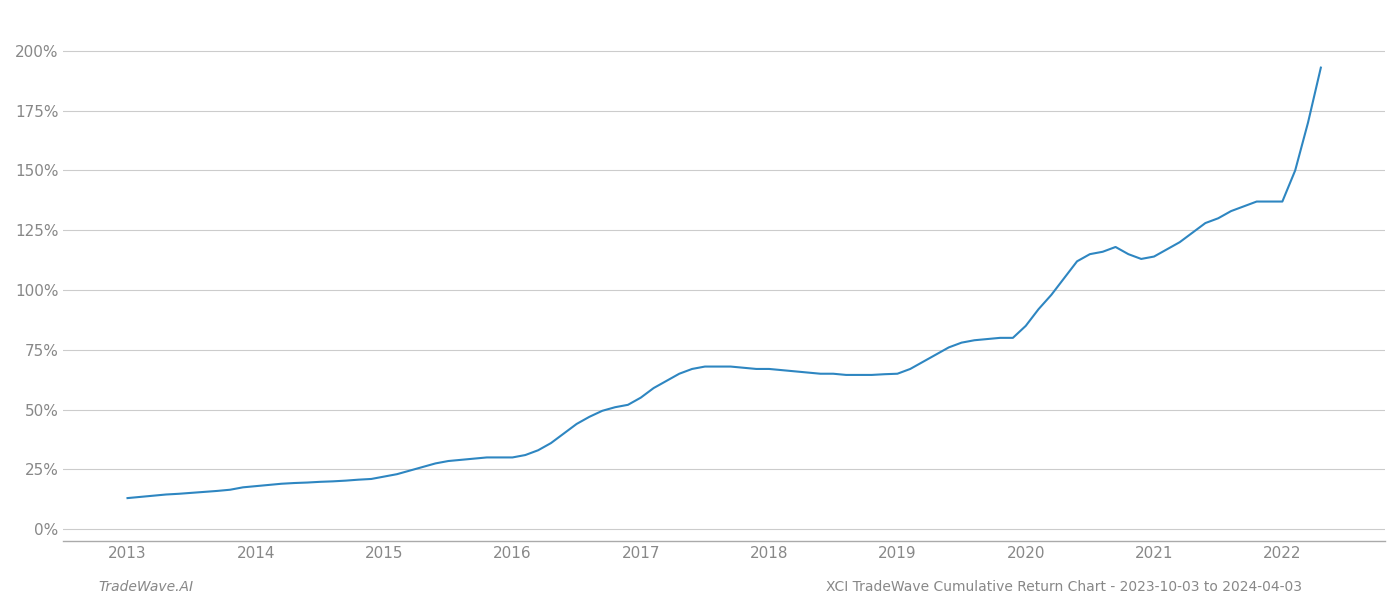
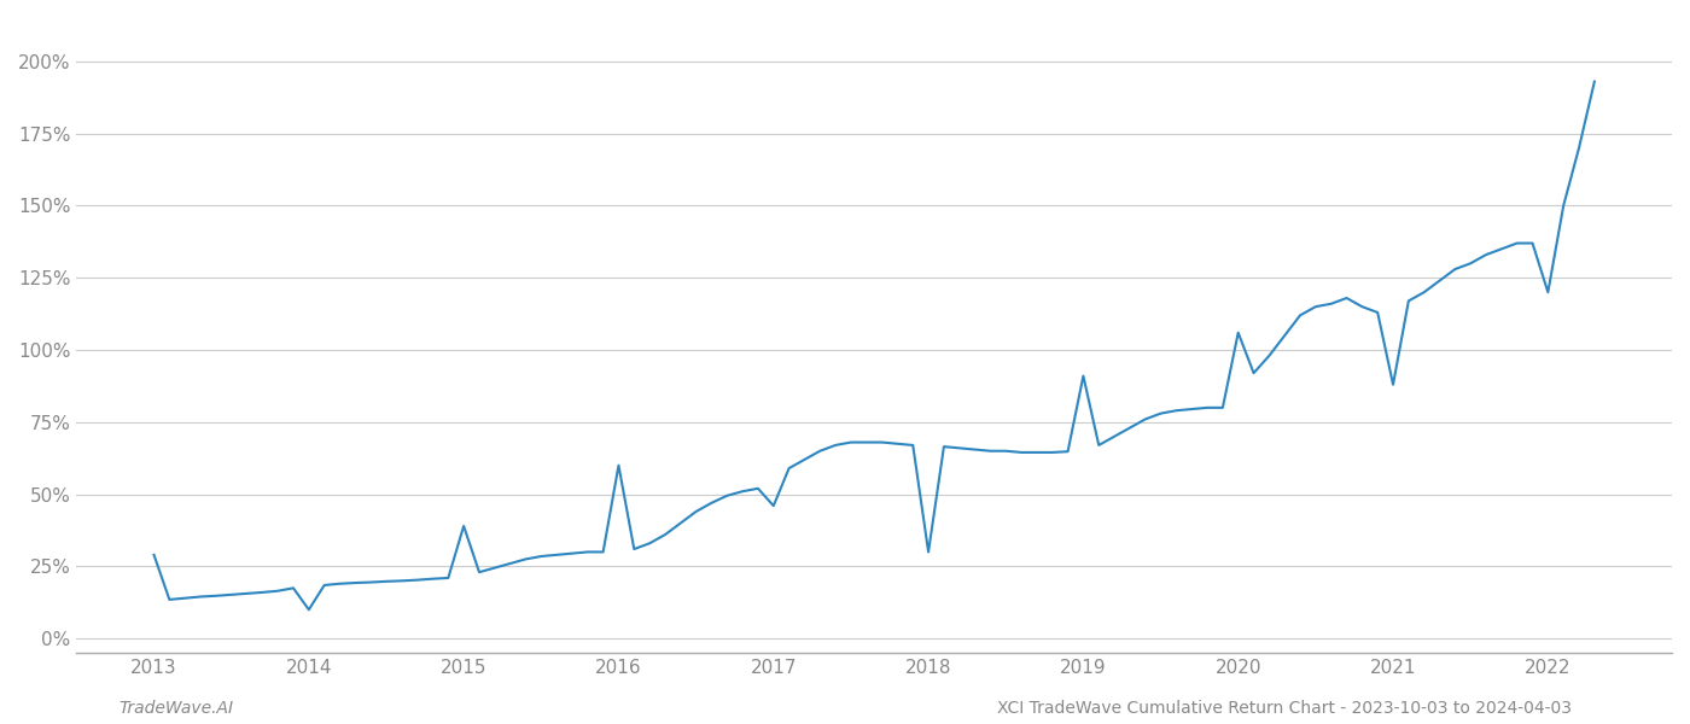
2013: 13.0% -> 29.0%
2014: 18.0% -> 10.0%
2015: 22.0% -> 39.0%
2016: 30.0% -> 60.0%
2017: 55.0% -> 46.0%
2018: 67.0% -> 30.0%
2019: 65.0% -> 91.0%
2020: 85.0% -> 106.0%
2021: 114.0% -> 88.0%
2022: 137.0% -> 120.0%
